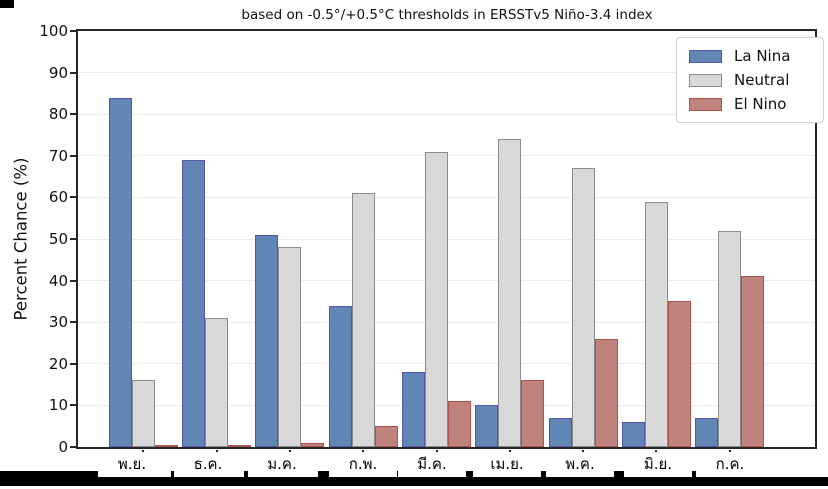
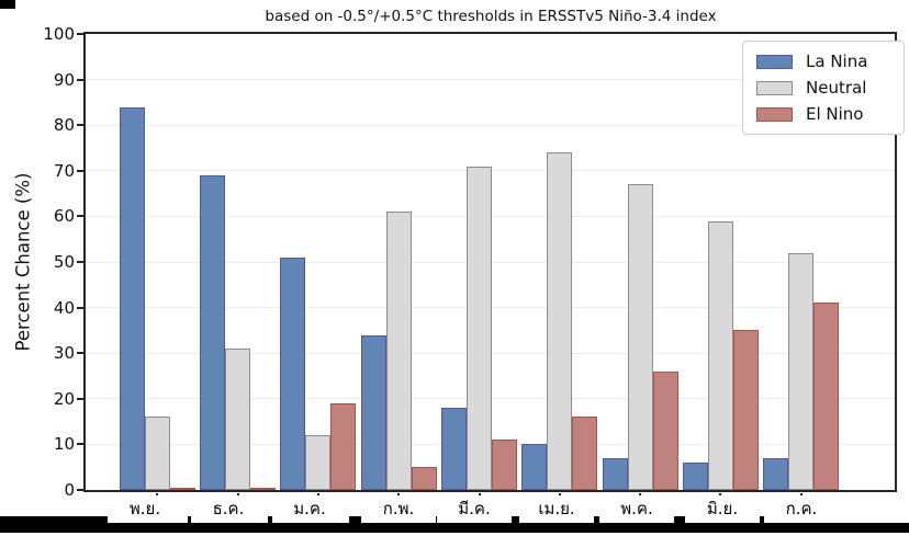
Neutral/ม.ค.: 48 -> 12
El Nino/ม.ค.: 1 -> 19
